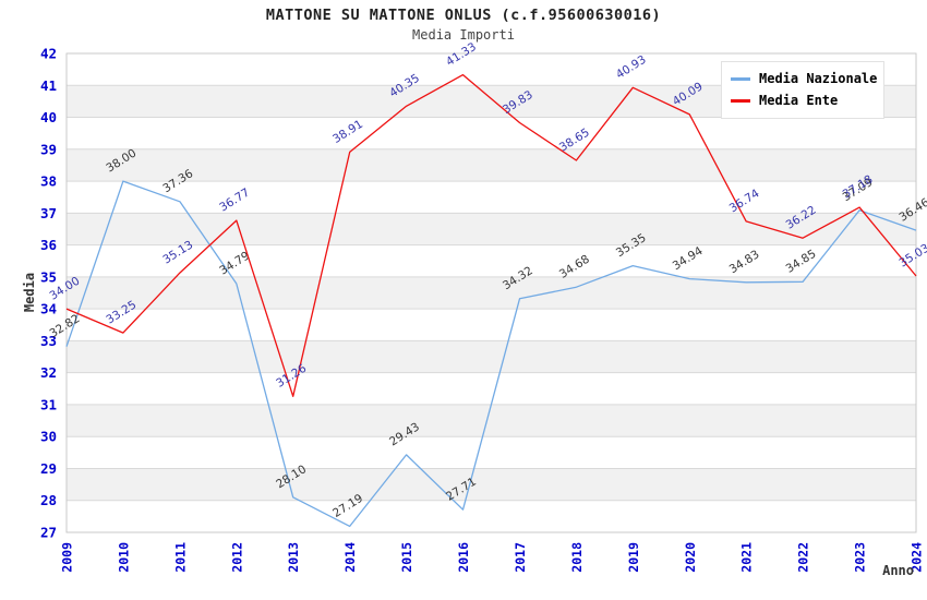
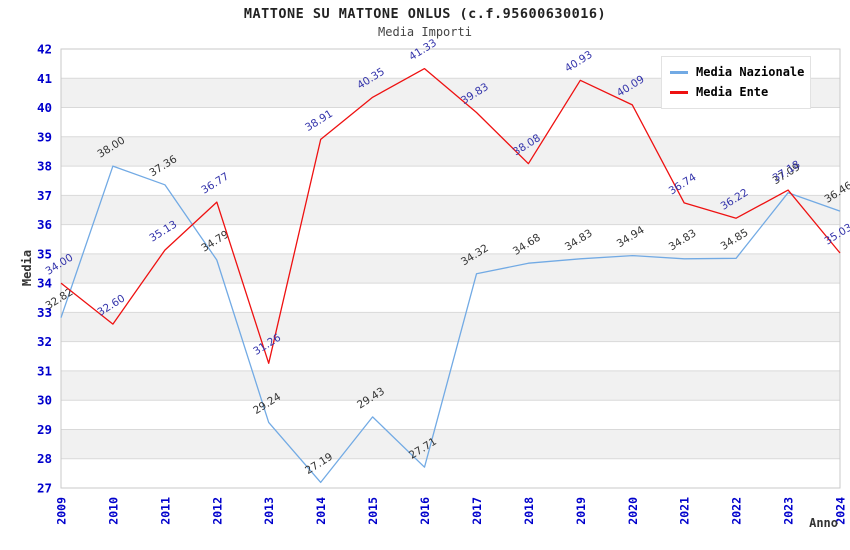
Media Ente/2010: 33.25 -> 32.60
Media Nazionale/2013: 28.10 -> 29.24
Media Ente/2018: 38.65 -> 38.08
Media Nazionale/2019: 35.35 -> 34.83
